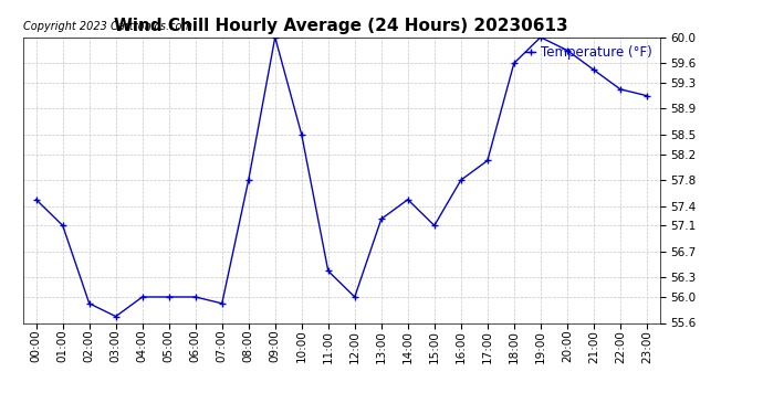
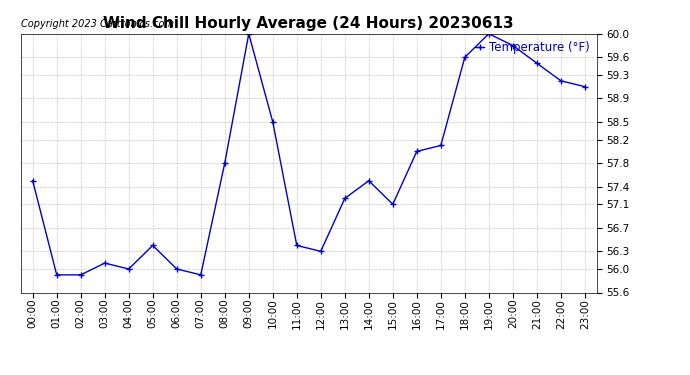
01:00: 57.1 -> 55.9
03:00: 55.7 -> 56.1
05:00: 56.0 -> 56.4
12:00: 56.0 -> 56.3
16:00: 57.8 -> 58.0
